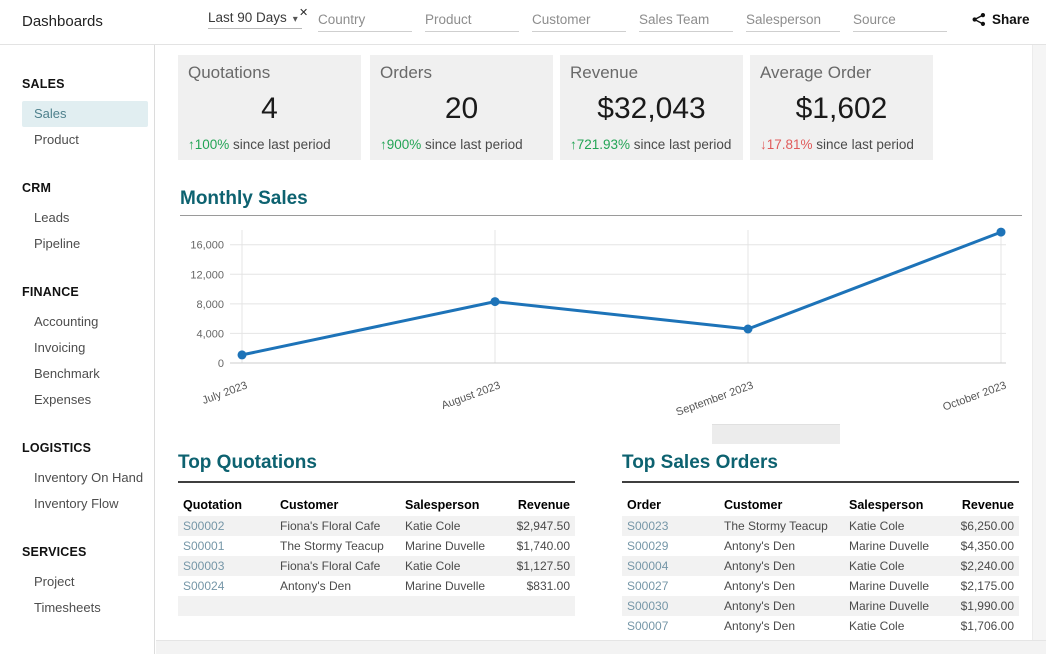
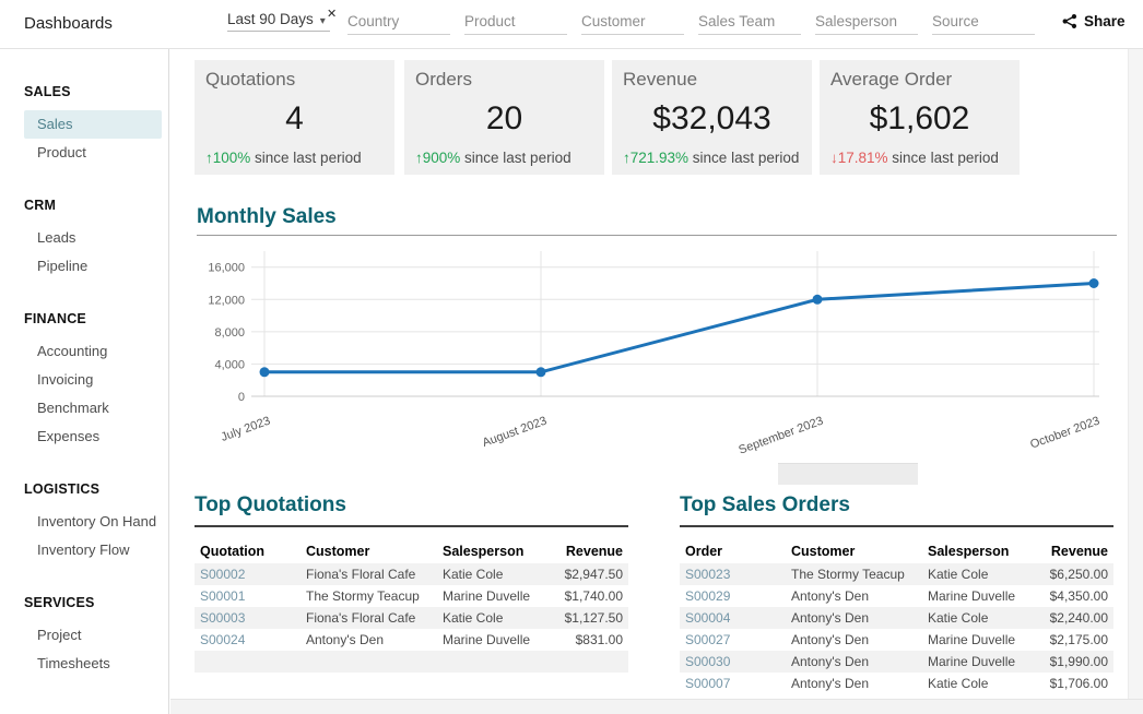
July 2023: 1000 -> 3000
August 2023: 8000 -> 3000
September 2023: 5000 -> 12000
October 2023: 18000 -> 14000
